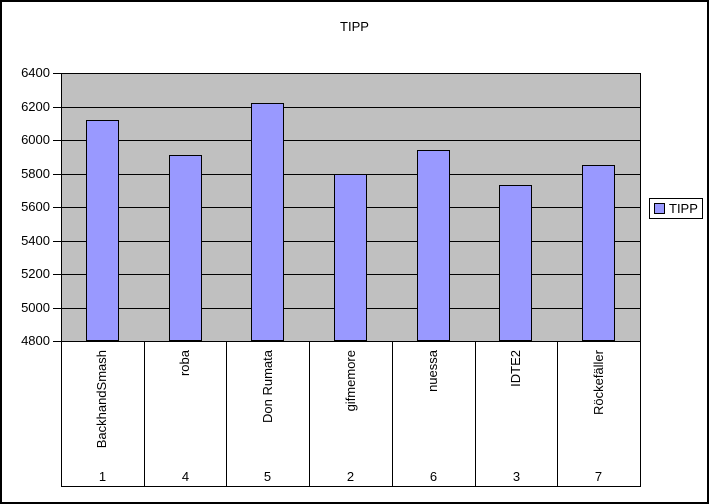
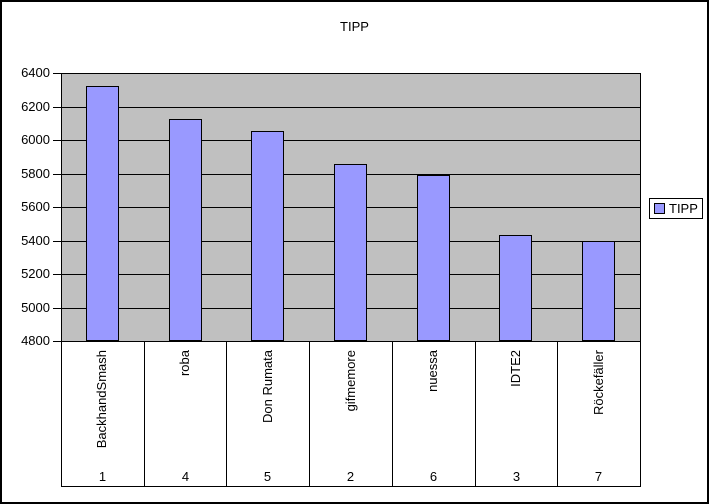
BackhandSmash: 6120 -> 6320
roba: 5910 -> 6120
Don Rumata: 6220 -> 6060
gifmemore: 5800 -> 5860
nuessa: 5940 -> 5790
IDTE2: 5730 -> 5430
Röckefäller: 5850 -> 5400
